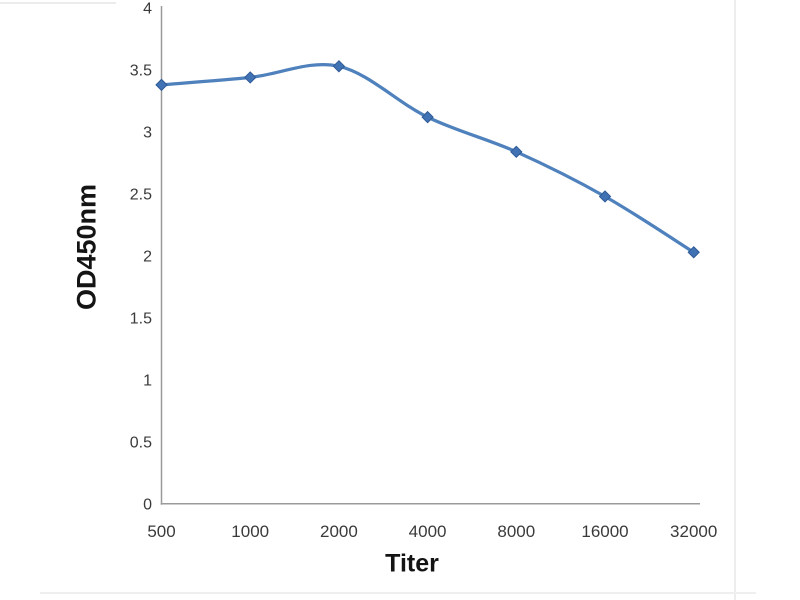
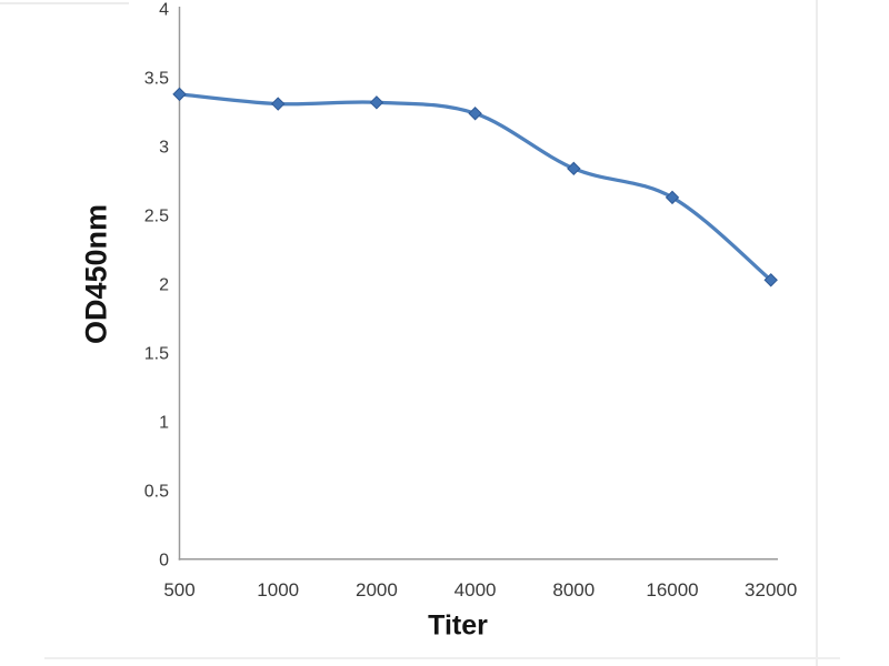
1000: 3.44 -> 3.31
2000: 3.53 -> 3.32
4000: 3.12 -> 3.24
16000: 2.48 -> 2.63
